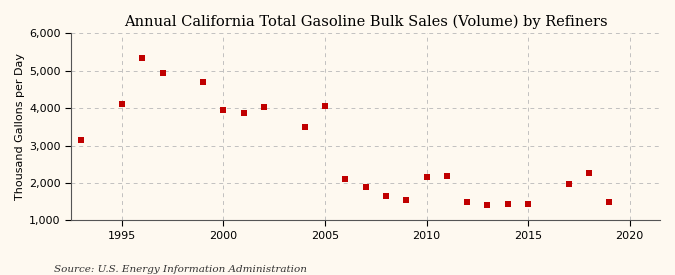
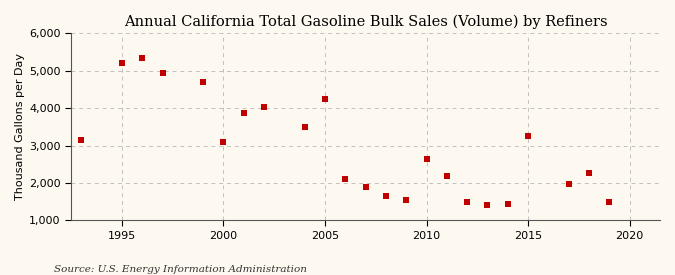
1995: 4,100 -> 5,200
2000: 3,950 -> 3,100
2005: 4,050 -> 4,250
2010: 2,150 -> 2,650
2015: 1,430 -> 3,250
